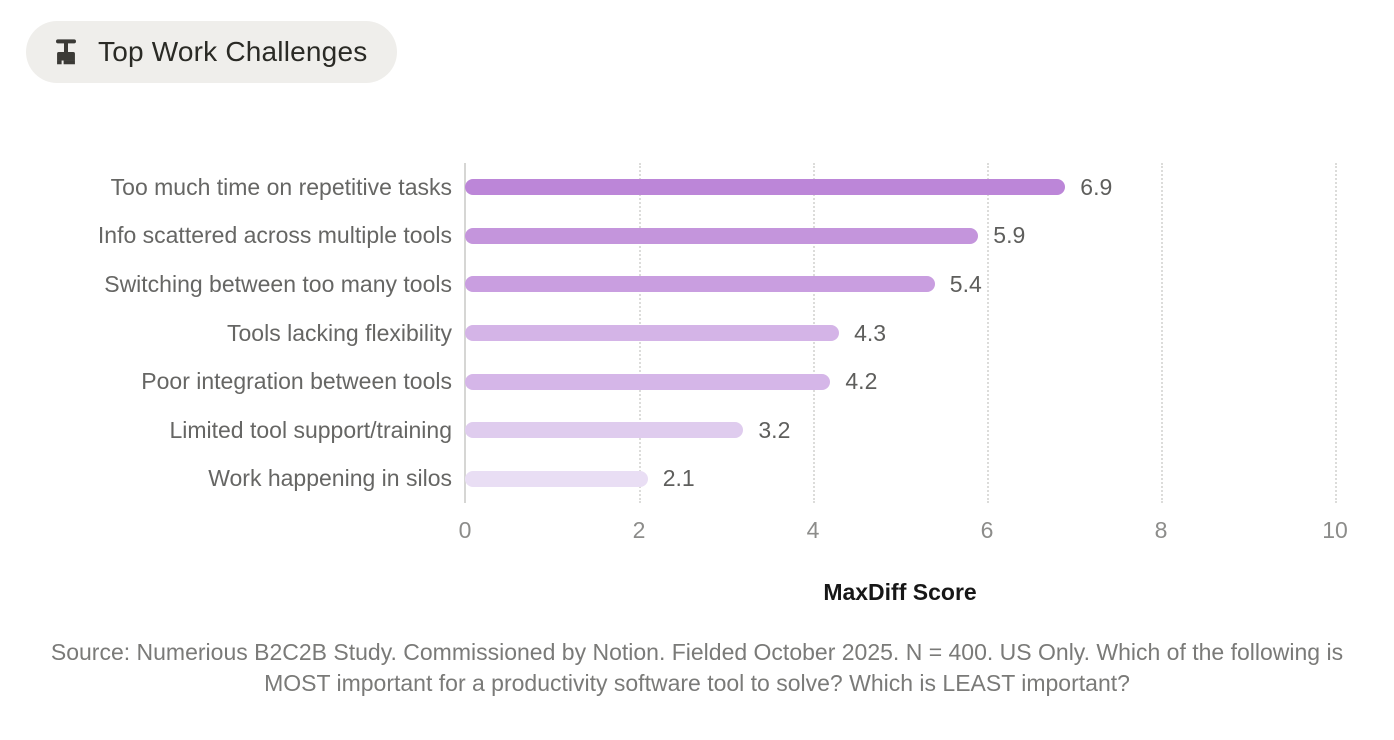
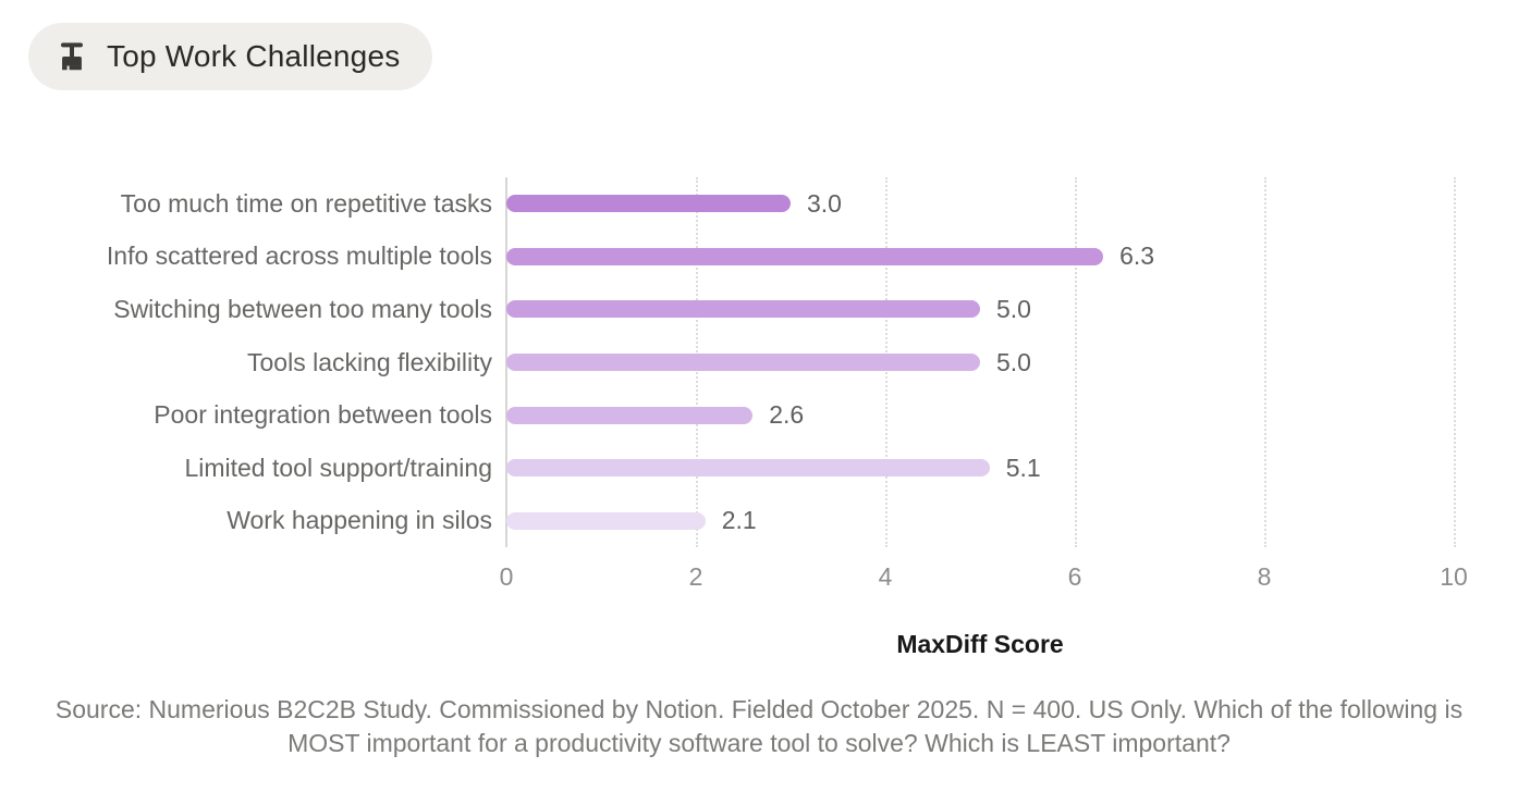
Too much time on repetitive tasks: 6.9 -> 3.0
Info scattered across multiple tools: 5.9 -> 6.3
Switching between too many tools: 5.4 -> 5.0
Tools lacking flexibility: 4.3 -> 5.0
Poor integration between tools: 4.2 -> 2.6
Limited tool support/training: 3.2 -> 5.1
